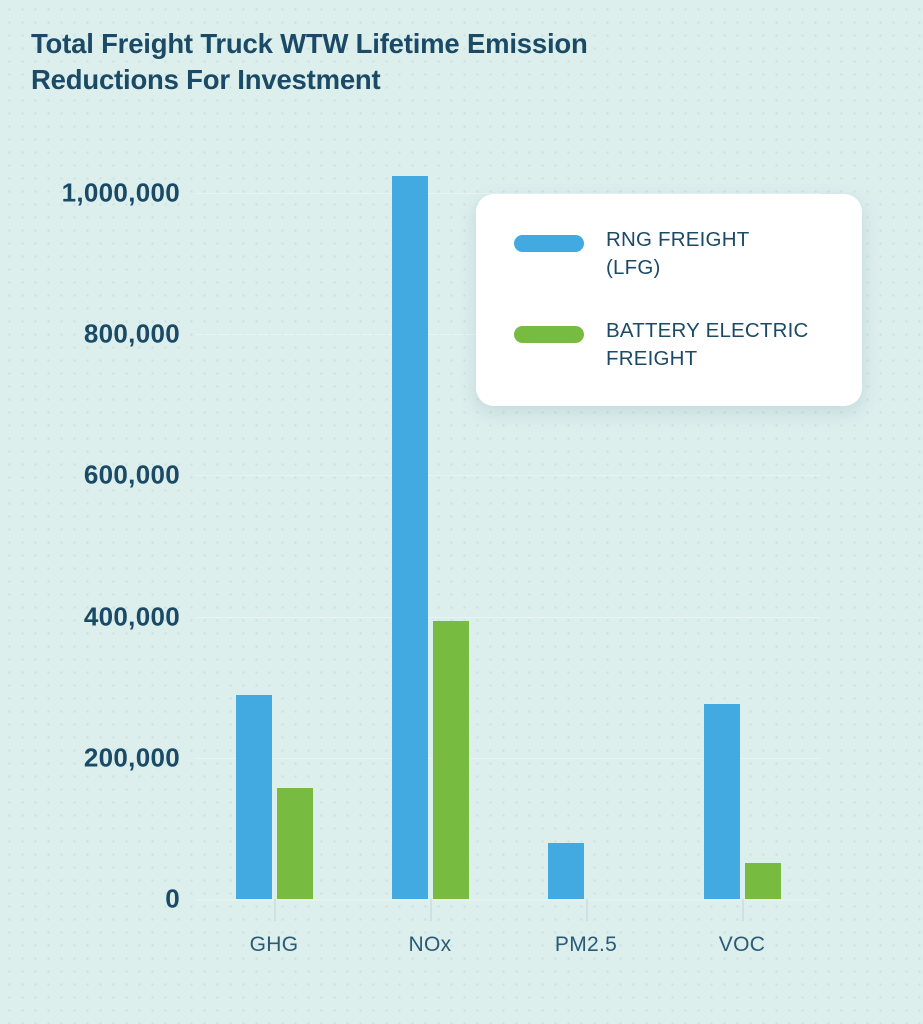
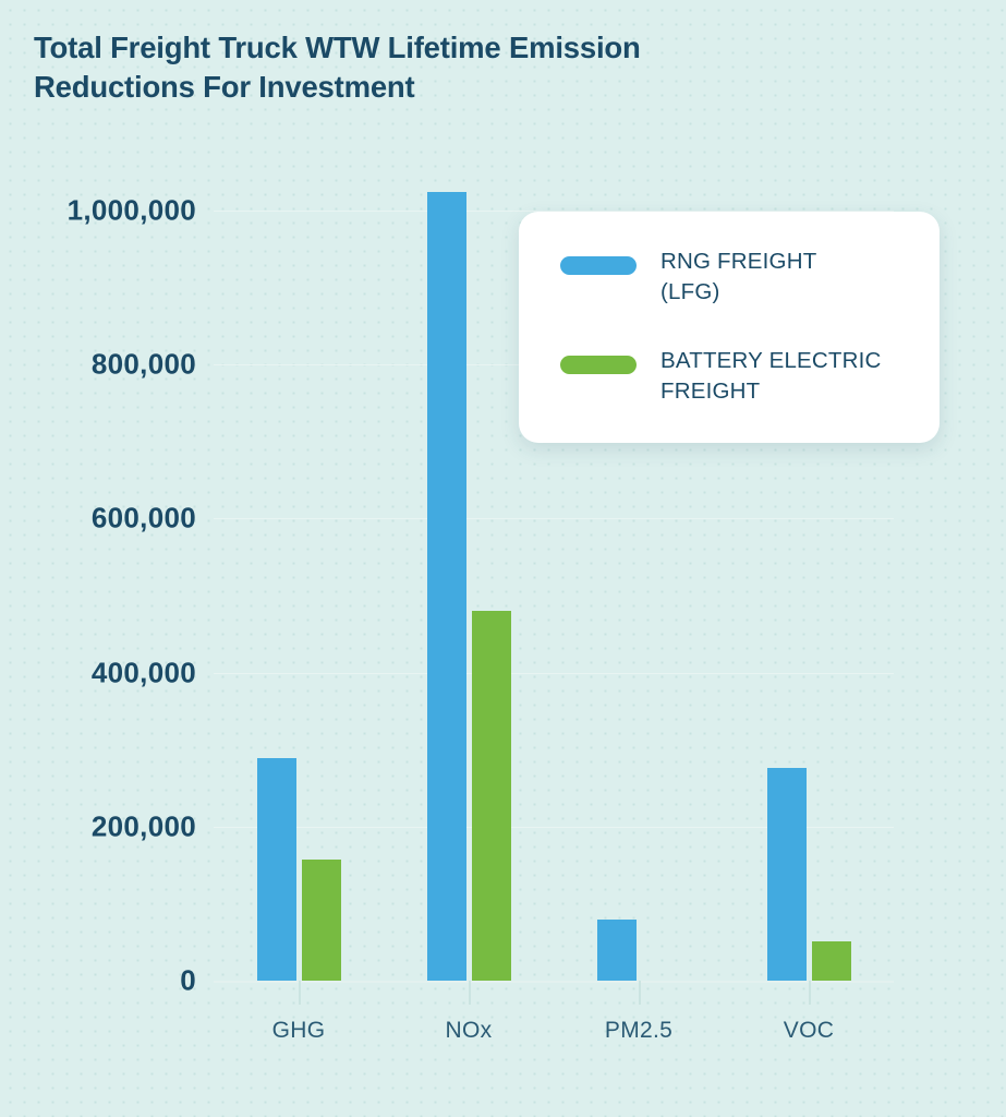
BATTERY ELECTRIC FREIGHT/NOx: 390000 -> 480000
